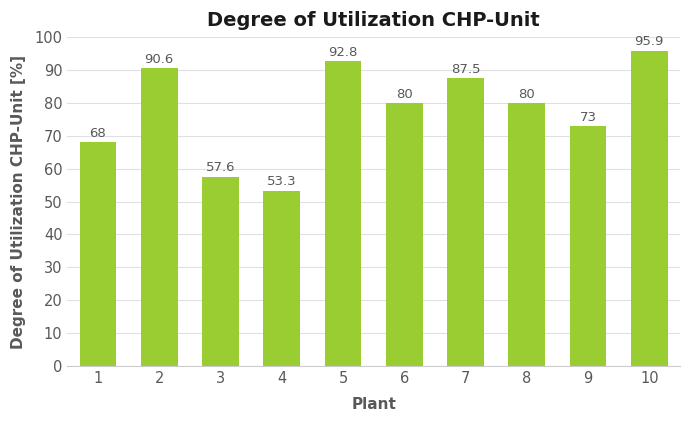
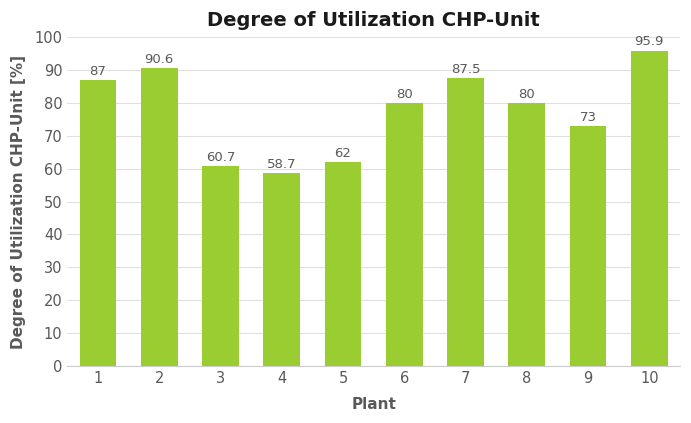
1: 68 -> 87
3: 57.6 -> 60.7
4: 53.3 -> 58.7
5: 92.8 -> 62
